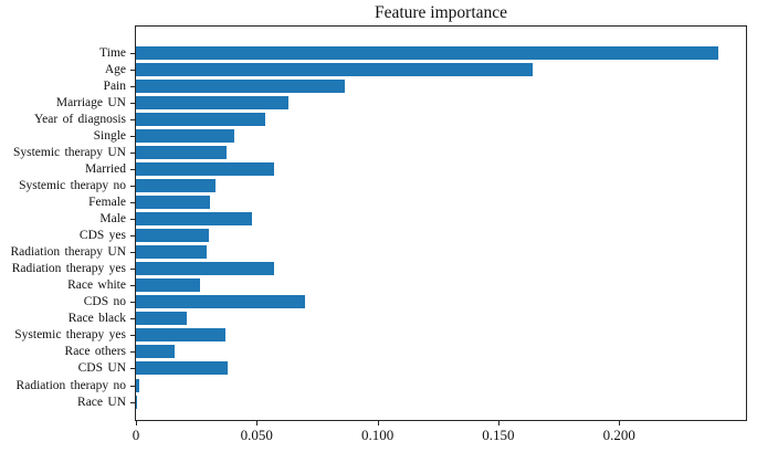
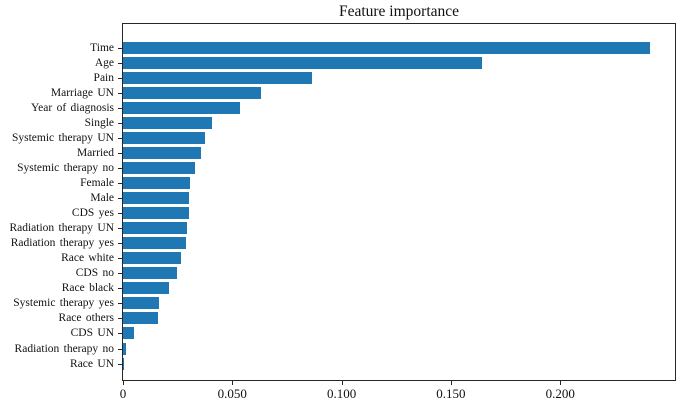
Married: 0.057 -> 0.035
Male: 0.048 -> 0.030
Radiation therapy yes: 0.057 -> 0.029
CDS no: 0.070 -> 0.025
Systemic therapy yes: 0.037 -> 0.016
CDS UN: 0.038 -> 0.005
